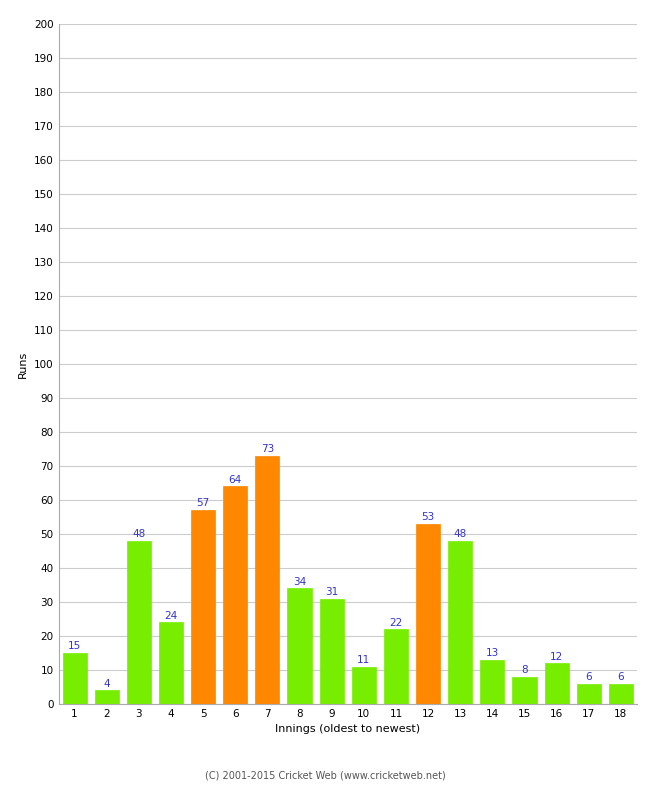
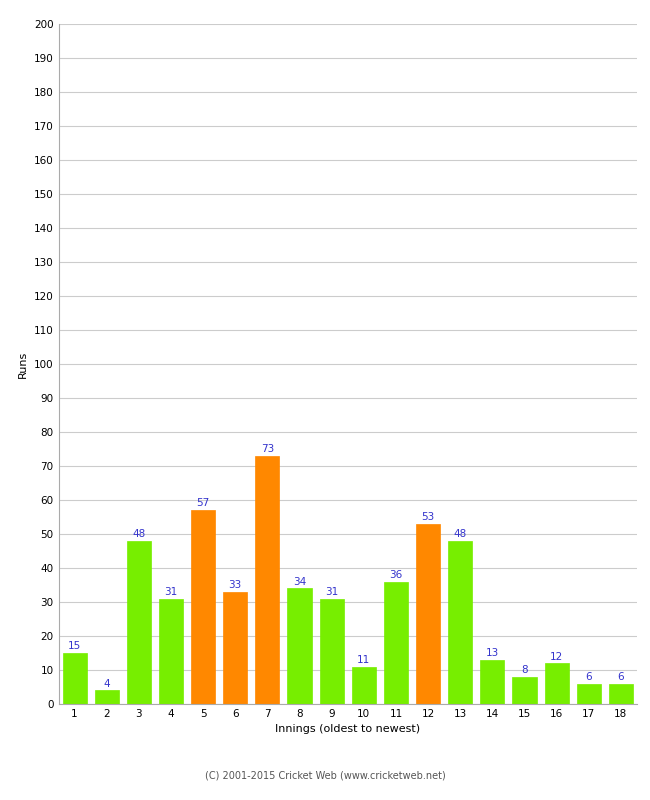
4: 24 -> 31
6: 64 -> 33
11: 22 -> 36
